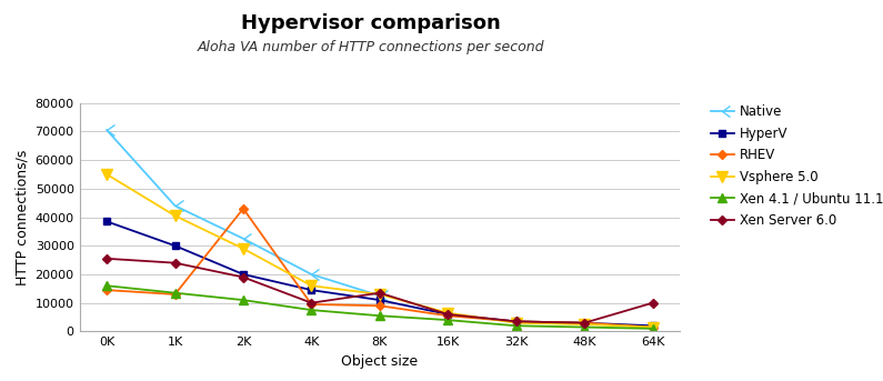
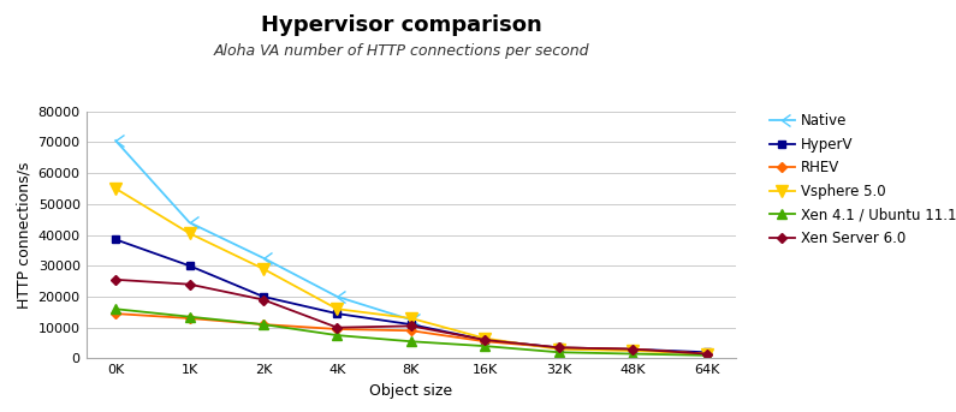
RHEV/2K: 43000 -> 11000
Xen Server 6.0/8K: 13500 -> 10500
Xen Server 6.0/64K: 10000 -> 1500
